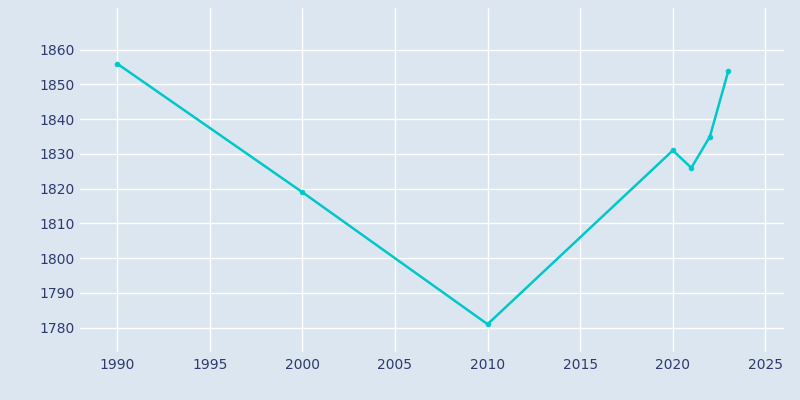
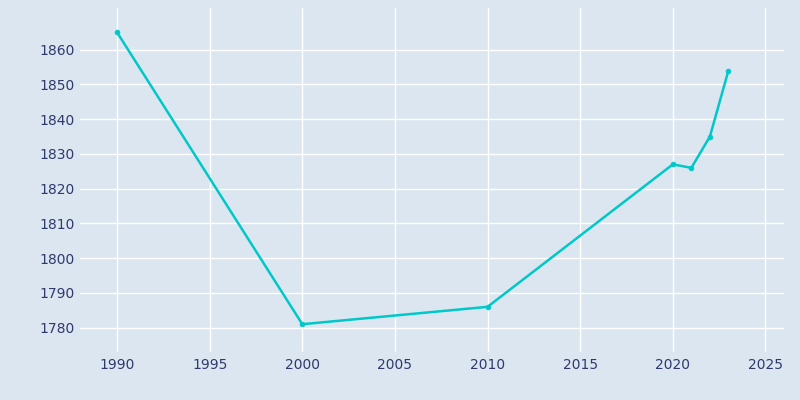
1990: 1856 -> 1865
2000: 1819 -> 1781
2010: 1781 -> 1786
2020: 1831 -> 1827
